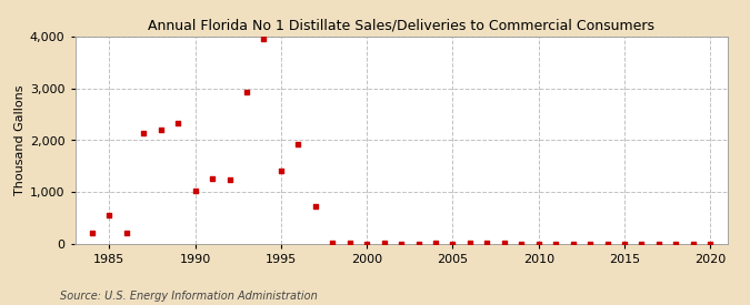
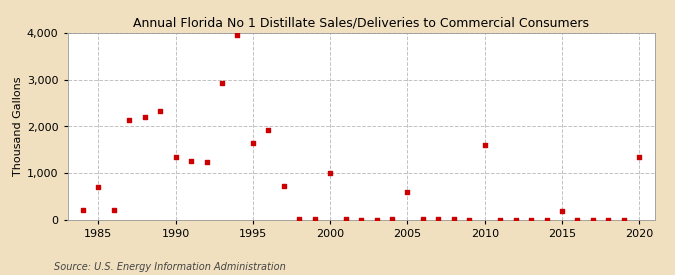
1985: 560 -> 700
1990: 1,020 -> 1,350
1995: 1,410 -> 1,650
2000: 10 -> 1,000
2005: 10 -> 600
2010: 10 -> 1,600
2015: 10 -> 200
2020: 0 -> 1,350
